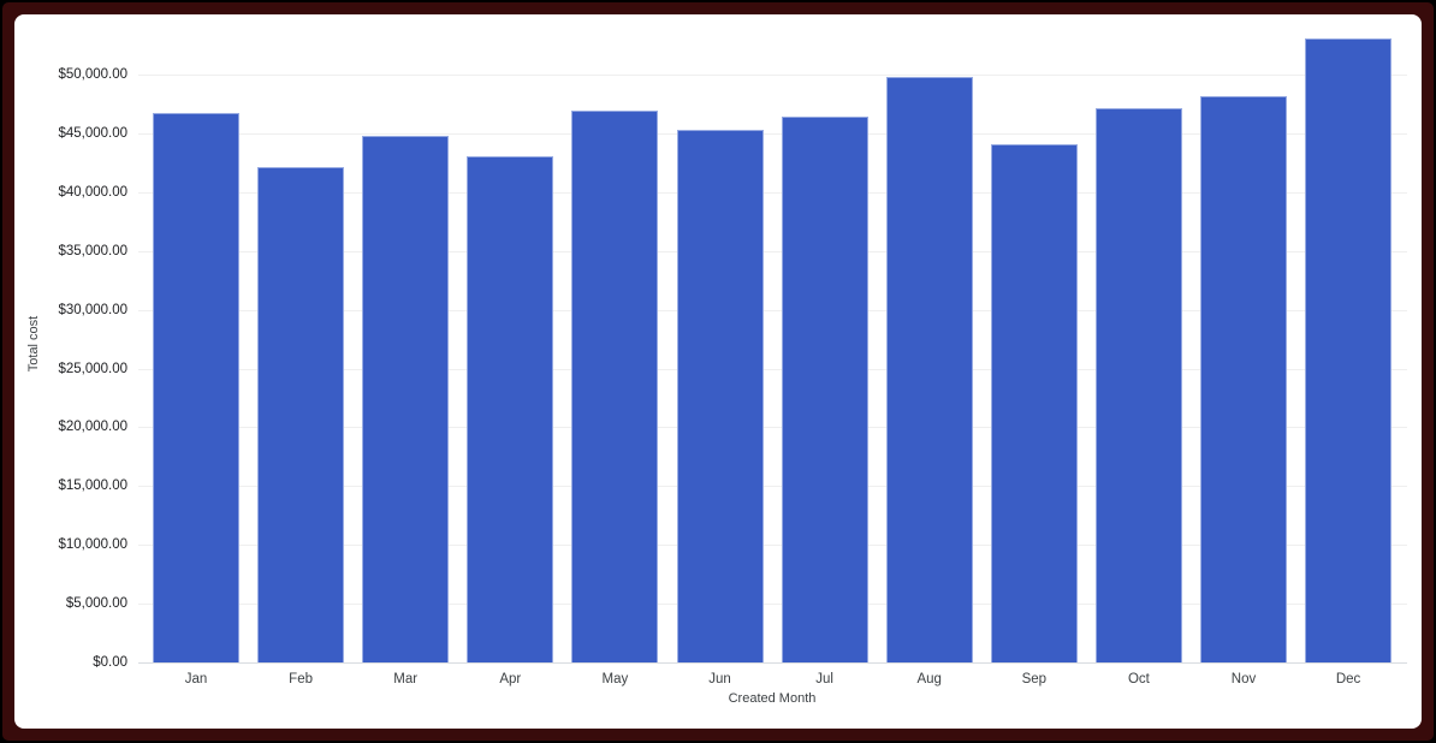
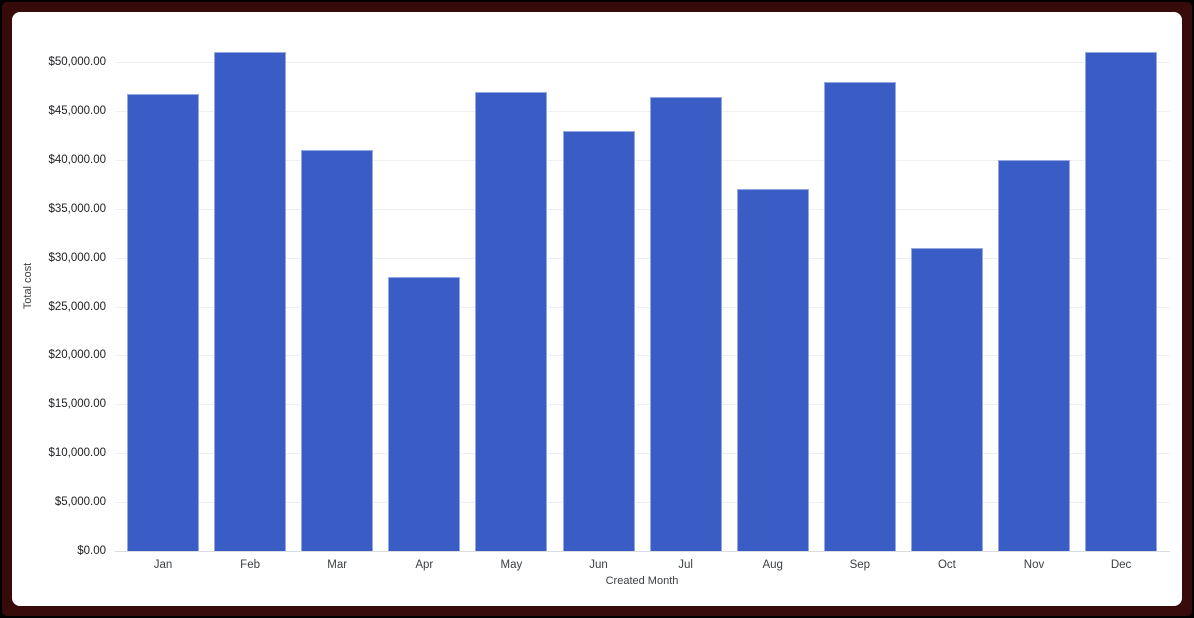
Feb: $42000 -> $51000
Mar: $45000 -> $41000
Apr: $43000 -> $28000
Jun: $45000 -> $43000
Aug: $50000 -> $37000
Sep: $44000 -> $48000
Oct: $47000 -> $31000
Nov: $48000 -> $40000
Dec: $53000 -> $51000
